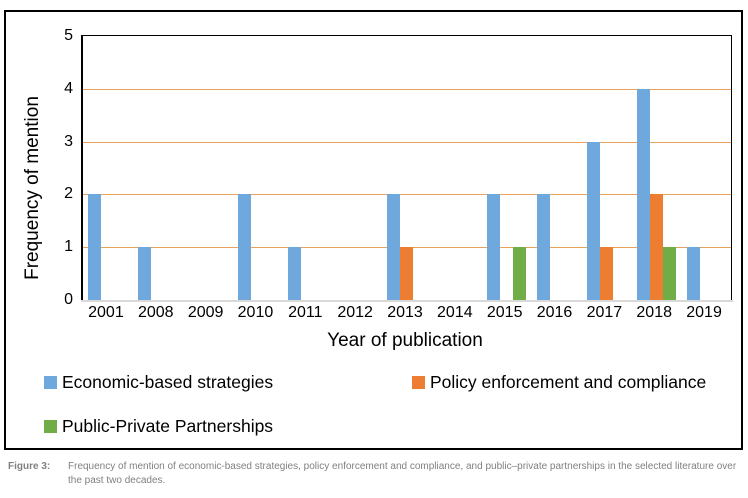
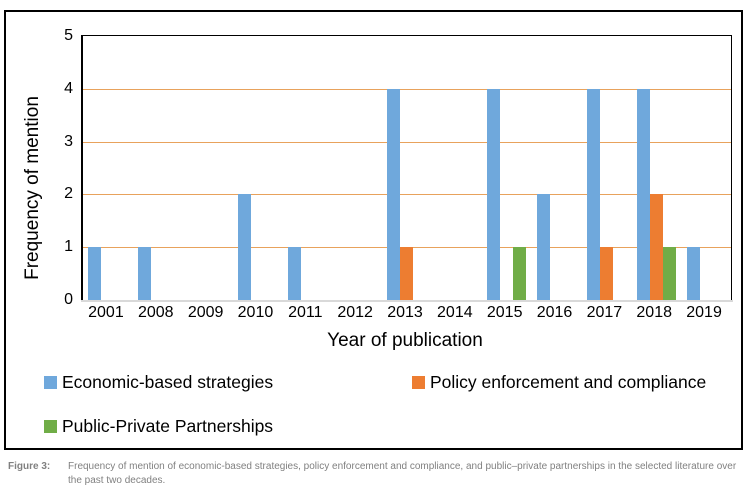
Economic-based strategies/2001: 2 -> 1
Economic-based strategies/2013: 2 -> 4
Economic-based strategies/2015: 2 -> 4
Economic-based strategies/2017: 3 -> 4
